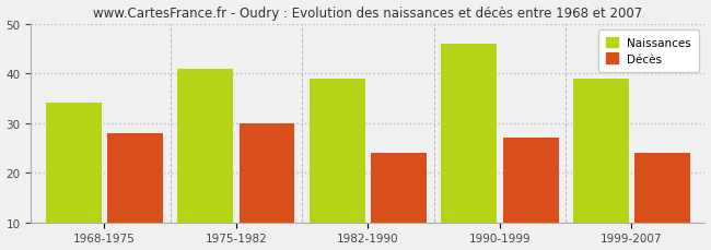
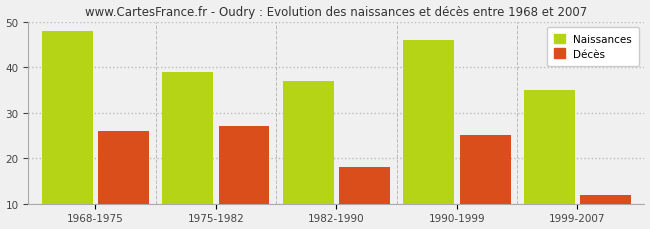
Naissances/1968-1975: 34 -> 48
Décès/1968-1975: 28 -> 26
Naissances/1975-1982: 41 -> 39
Décès/1975-1982: 30 -> 27
Naissances/1982-1990: 39 -> 37
Décès/1982-1990: 24 -> 18
Décès/1990-1999: 27 -> 25
Naissances/1999-2007: 39 -> 35
Décès/1999-2007: 24 -> 12
